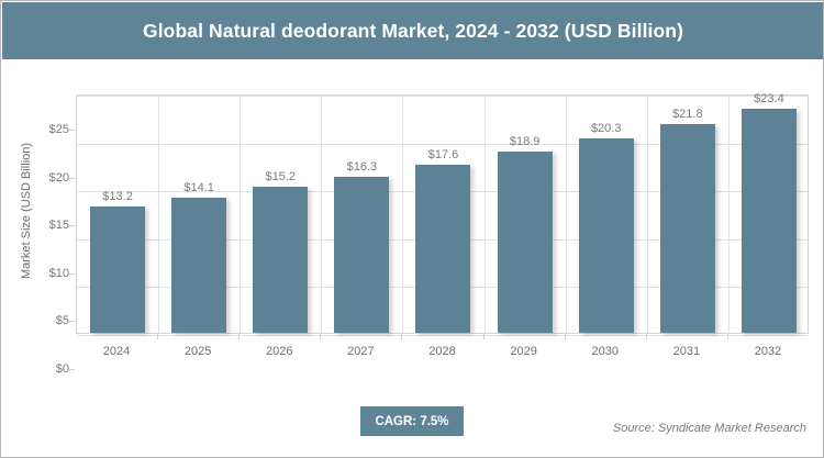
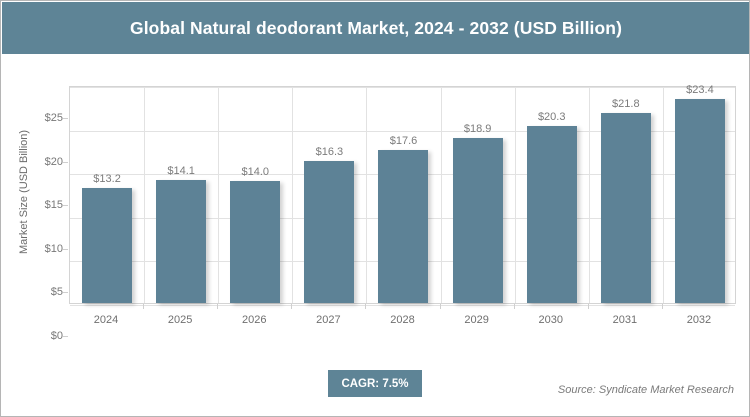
2026: $15.2 -> $14.0
